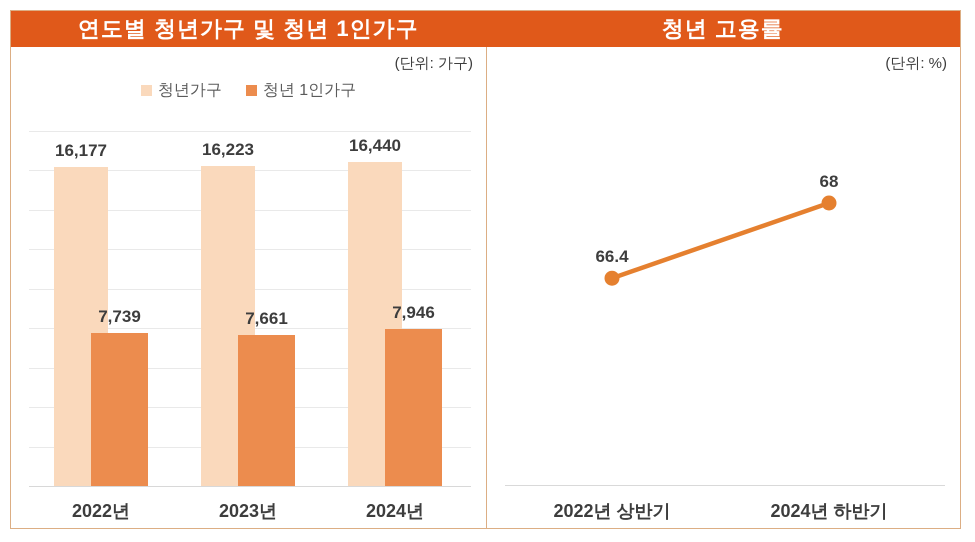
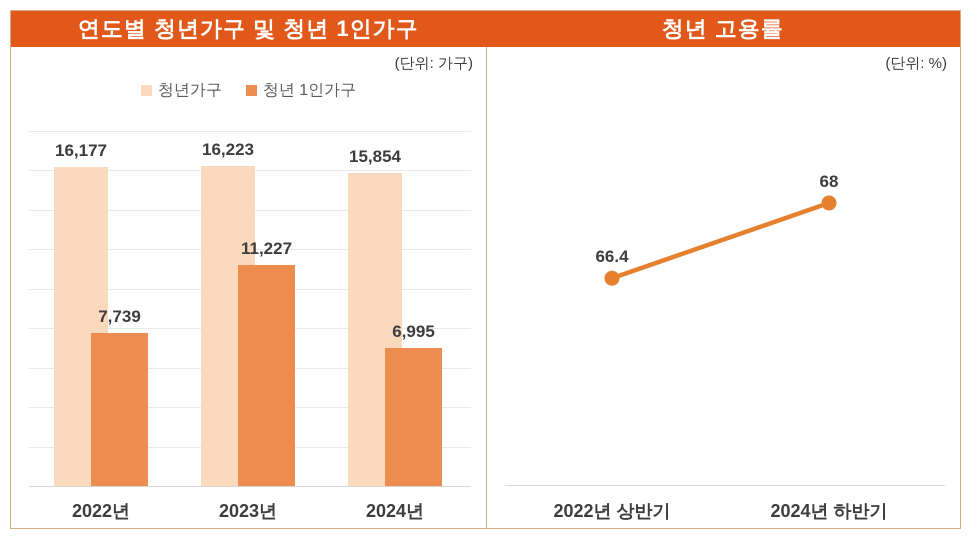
연도별 청년가구 및 청년 1인가구/청년 1인가구/2023년: 7,661 -> 11,227
연도별 청년가구 및 청년 1인가구/청년가구/2024년: 16,440 -> 15,854
연도별 청년가구 및 청년 1인가구/청년 1인가구/2024년: 7,946 -> 6,995
